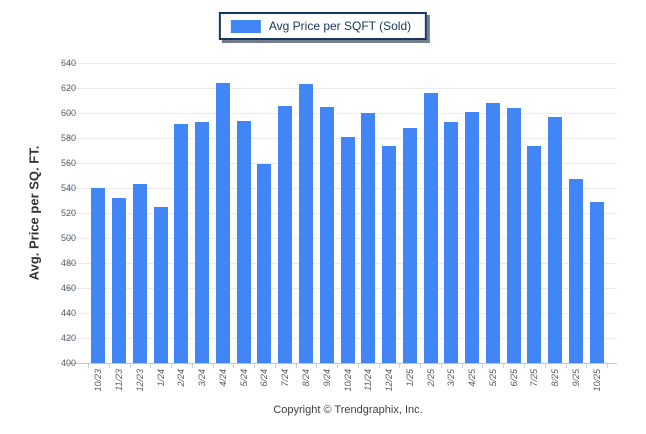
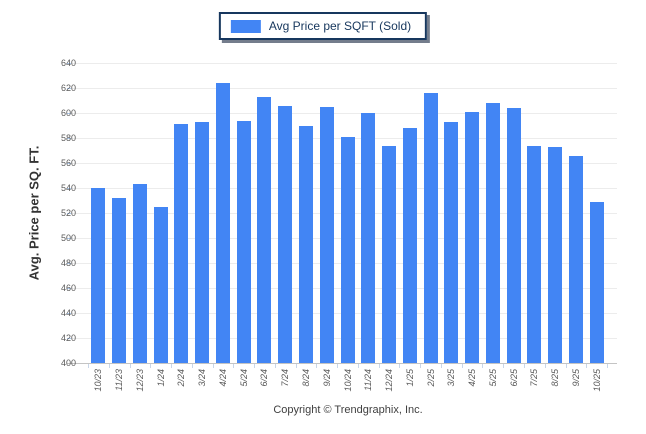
6/24: 559 -> 613
8/24: 623 -> 590
8/25: 597 -> 573
9/25: 547 -> 566
